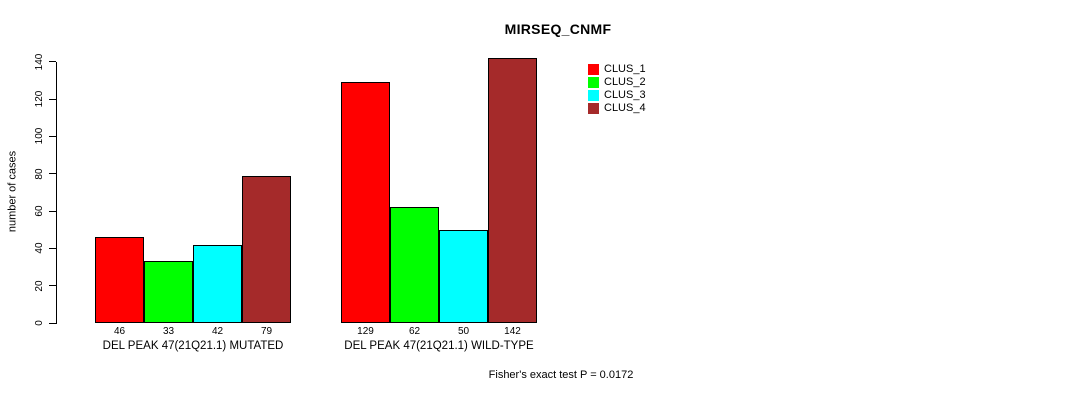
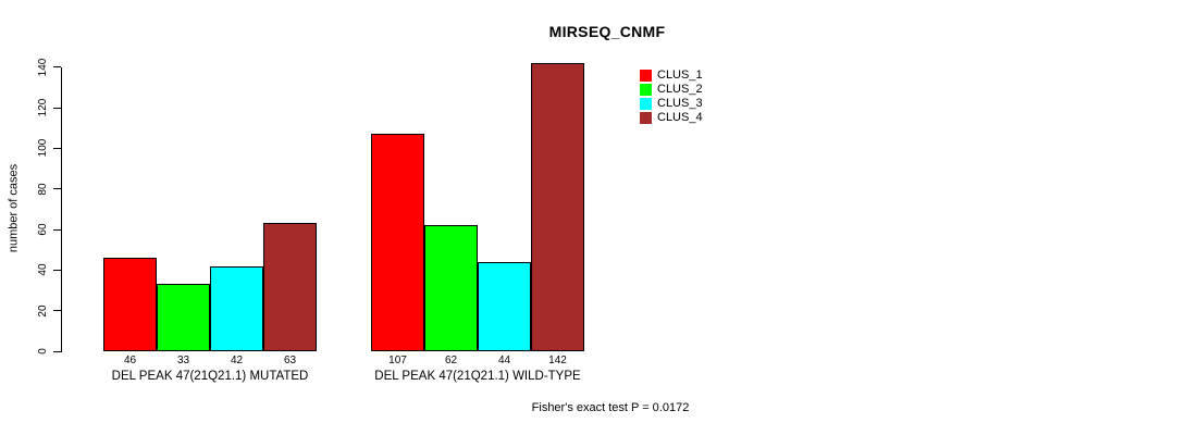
CLUS_4/DEL PEAK 47(21Q21.1) MUTATED: 79 -> 63
CLUS_1/DEL PEAK 47(21Q21.1) WILD-TYPE: 129 -> 107
CLUS_3/DEL PEAK 47(21Q21.1) WILD-TYPE: 50 -> 44
